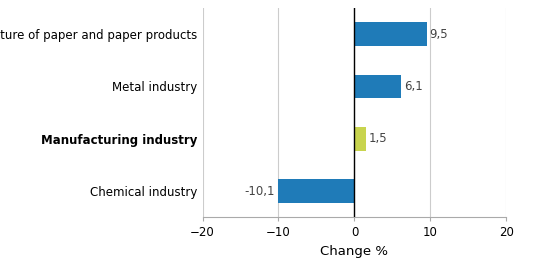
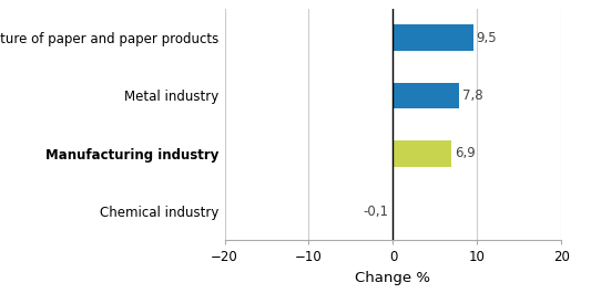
Metal industry: 6,1 -> 7,8
Manufacturing industry: 1,5 -> 6,9
Chemical industry: -10,1 -> -0,1
